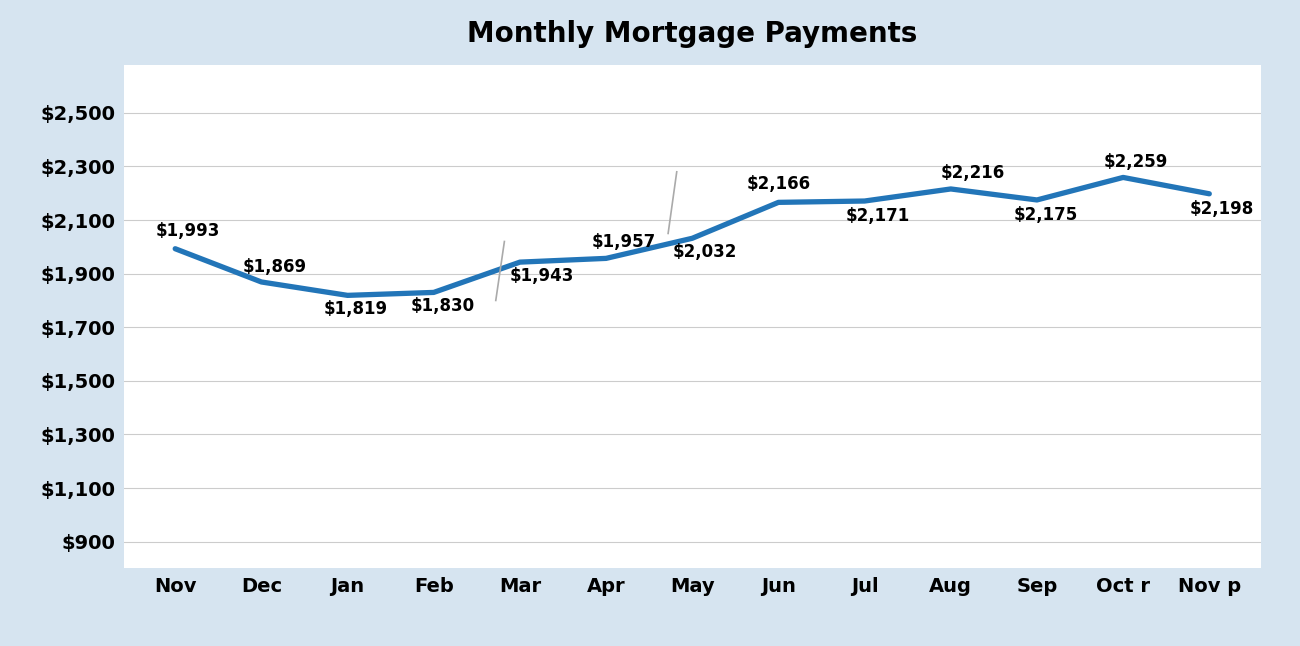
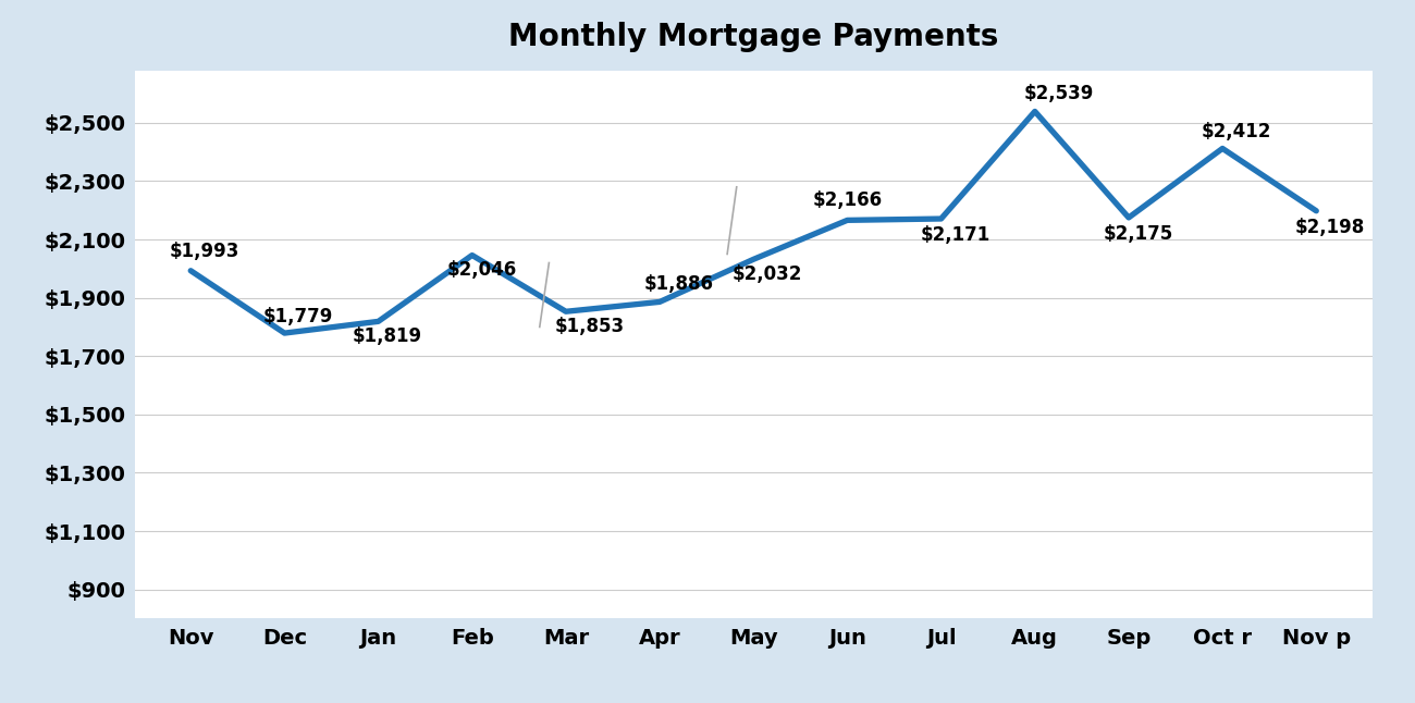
Dec: $1,869 -> $1,779
Feb: $1,830 -> $2,046
Mar: $1,943 -> $1,853
Apr: $1,957 -> $1,886
Aug: $2,216 -> $2,539
Oct r: $2,259 -> $2,412
